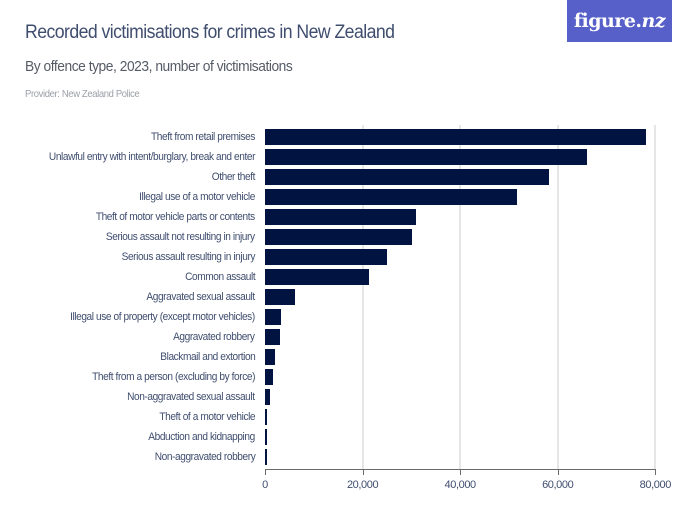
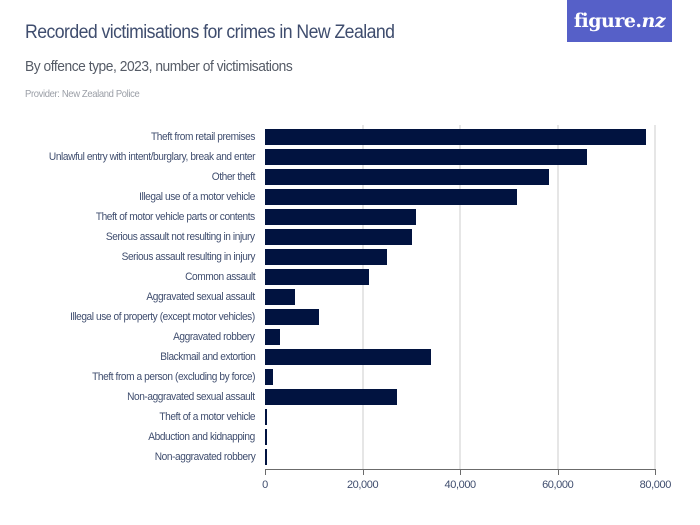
Illegal use of property (except motor vehicles): 3000 -> 11000
Blackmail and extortion: 2000 -> 34000
Non-aggravated sexual assault: 1000 -> 27000
